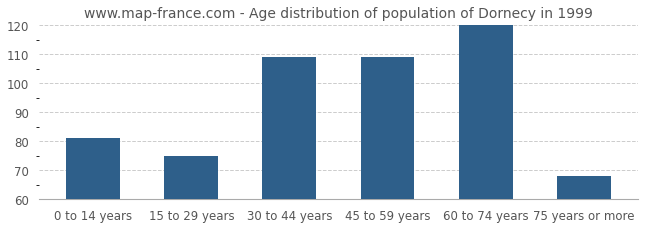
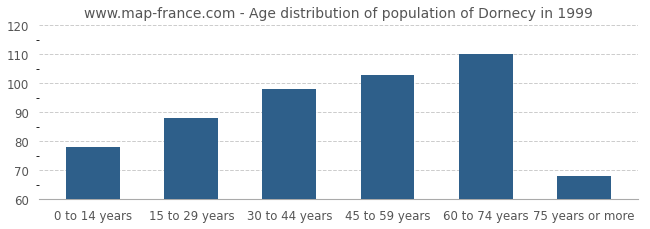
0 to 14 years: 81 -> 78
15 to 29 years: 75 -> 88
30 to 44 years: 109 -> 98
45 to 59 years: 109 -> 103
60 to 74 years: 120 -> 110
